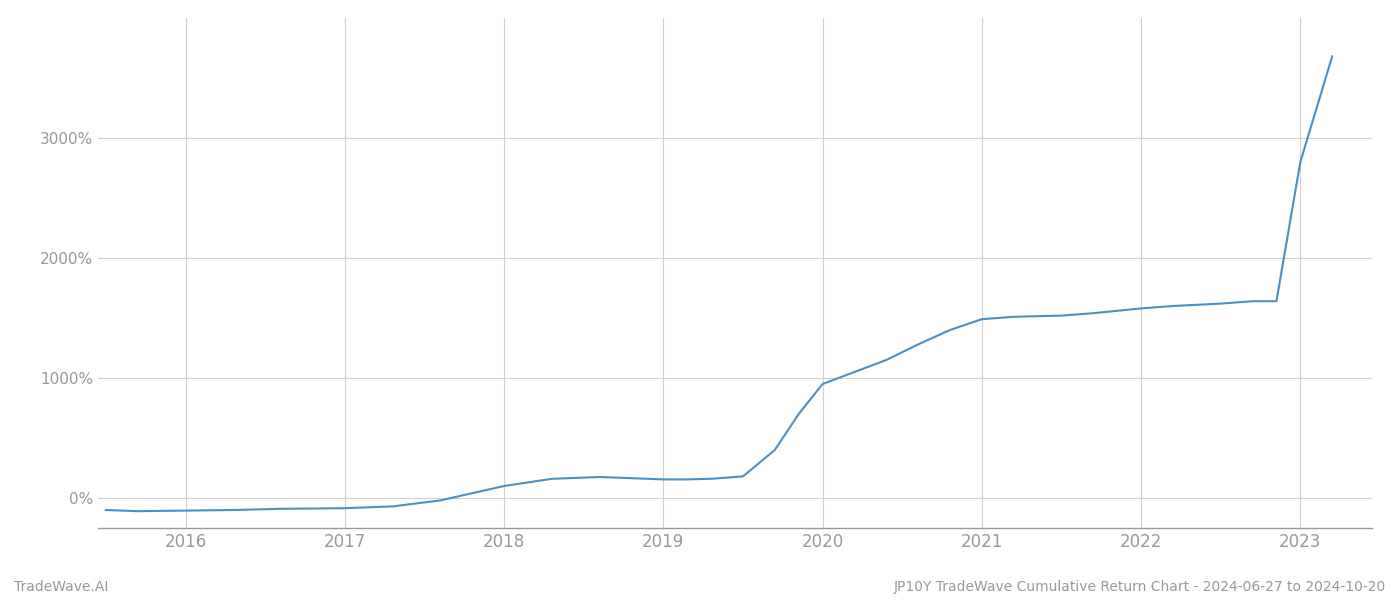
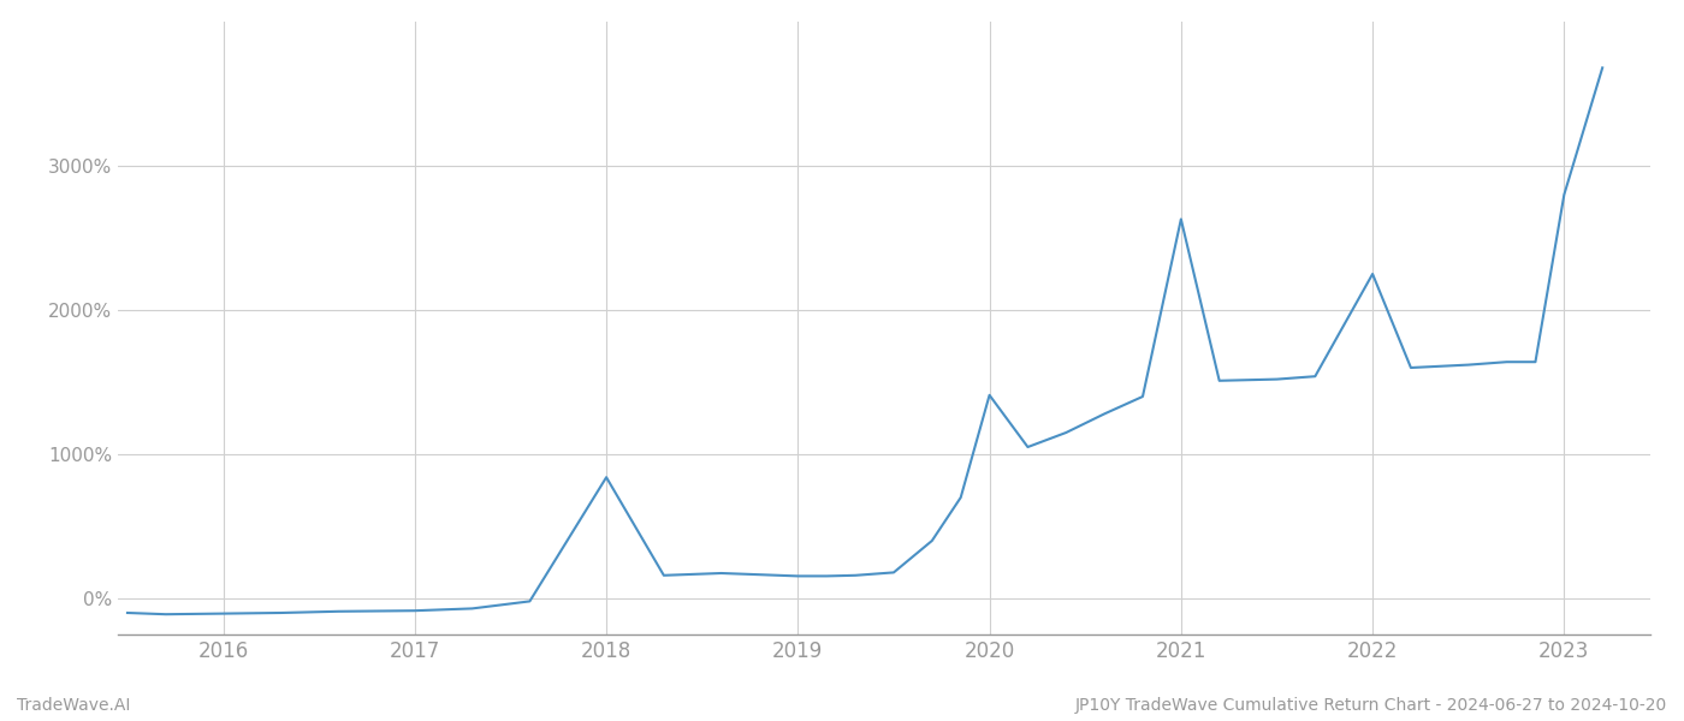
2018: 100% -> 840%
2020: 950% -> 1410%
2021: 1490% -> 2630%
2022: 1580% -> 2250%
